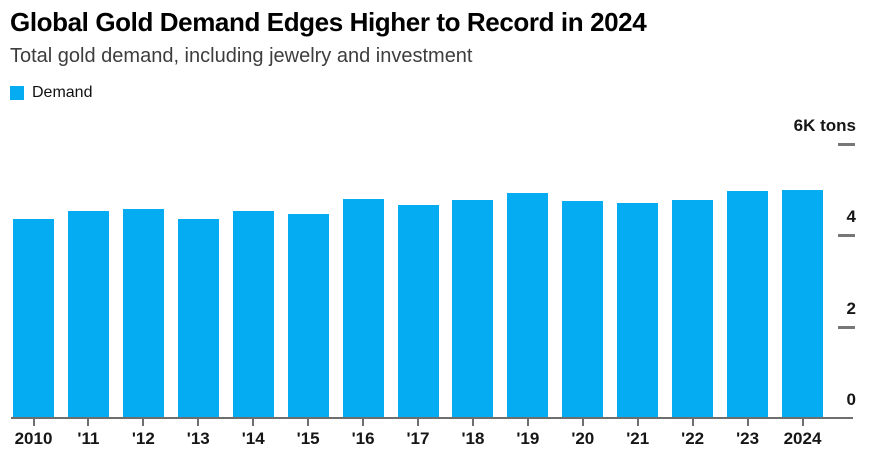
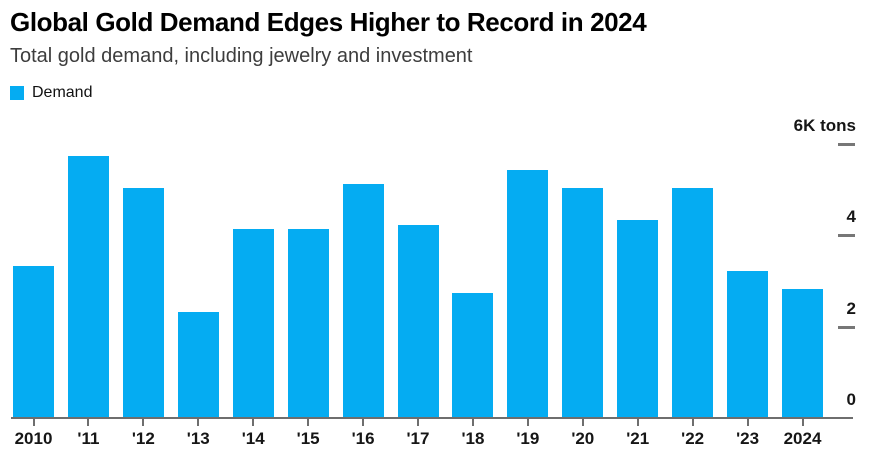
2010: 4.3 -> 3.3
'11: 4.5 -> 5.7
'12: 4.5 -> 5.0
'13: 4.3 -> 2.3
'14: 4.5 -> 4.1
'15: 4.4 -> 4.1
'16: 4.8 -> 5.1
'17: 4.6 -> 4.2
'18: 4.8 -> 2.7
'19: 4.9 -> 5.4
'20: 4.7 -> 5.0
'21: 4.7 -> 4.3
'22: 4.8 -> 5.0
'23: 4.9 -> 3.2
2024: 5.0 -> 2.8
